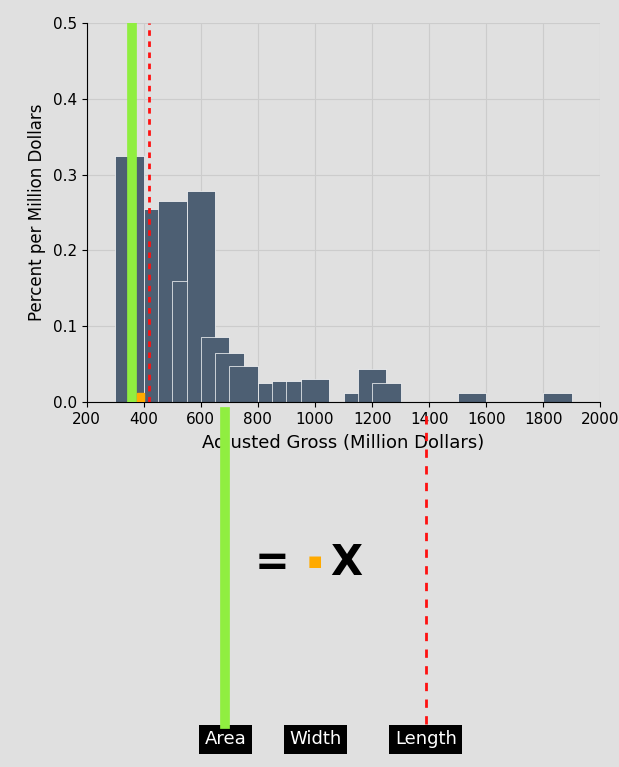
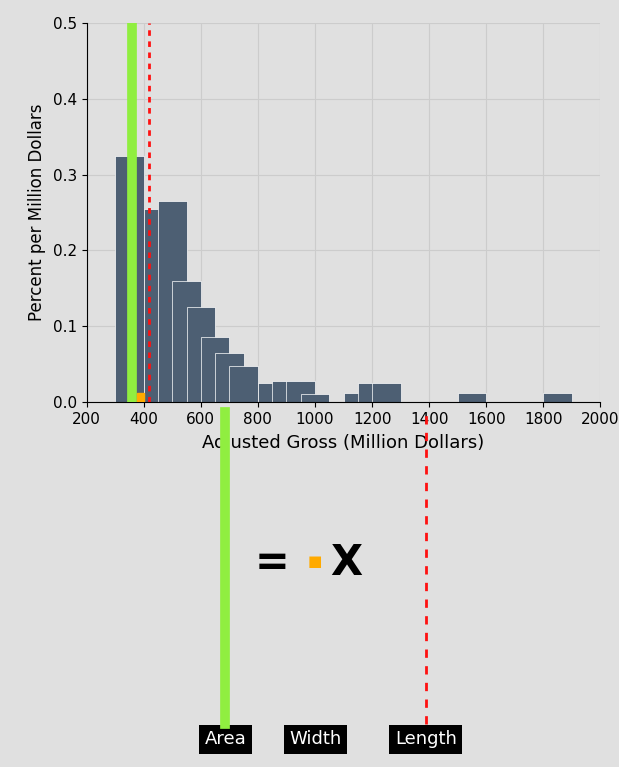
600: 0.278 -> 0.125
1000: 0.030 -> 0.010
1200: 0.044 -> 0.025
